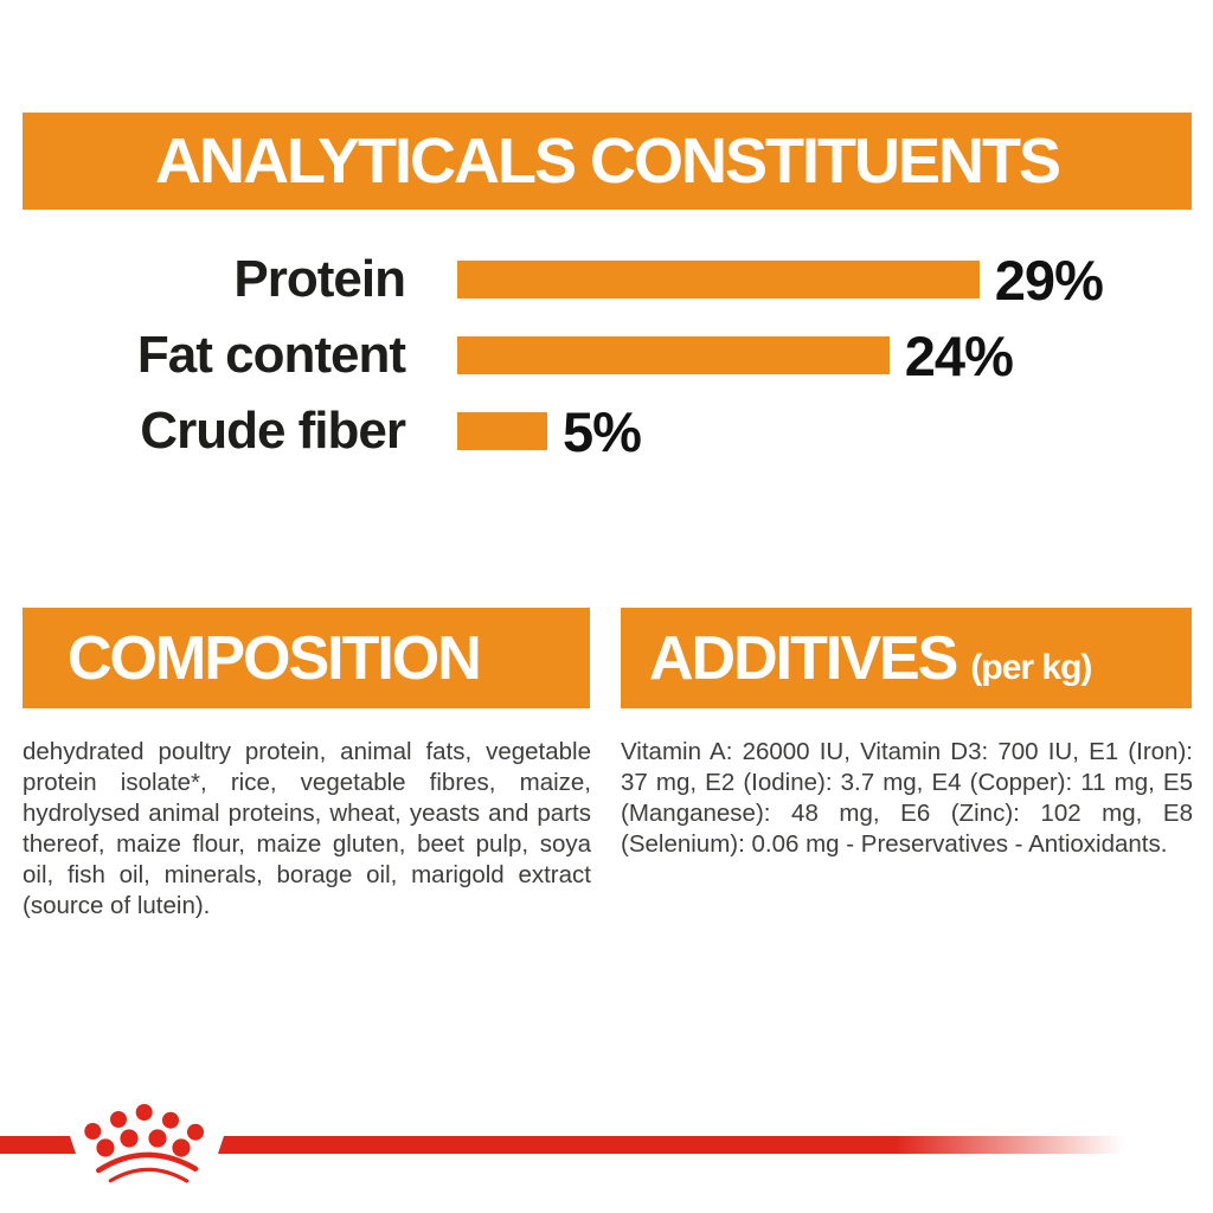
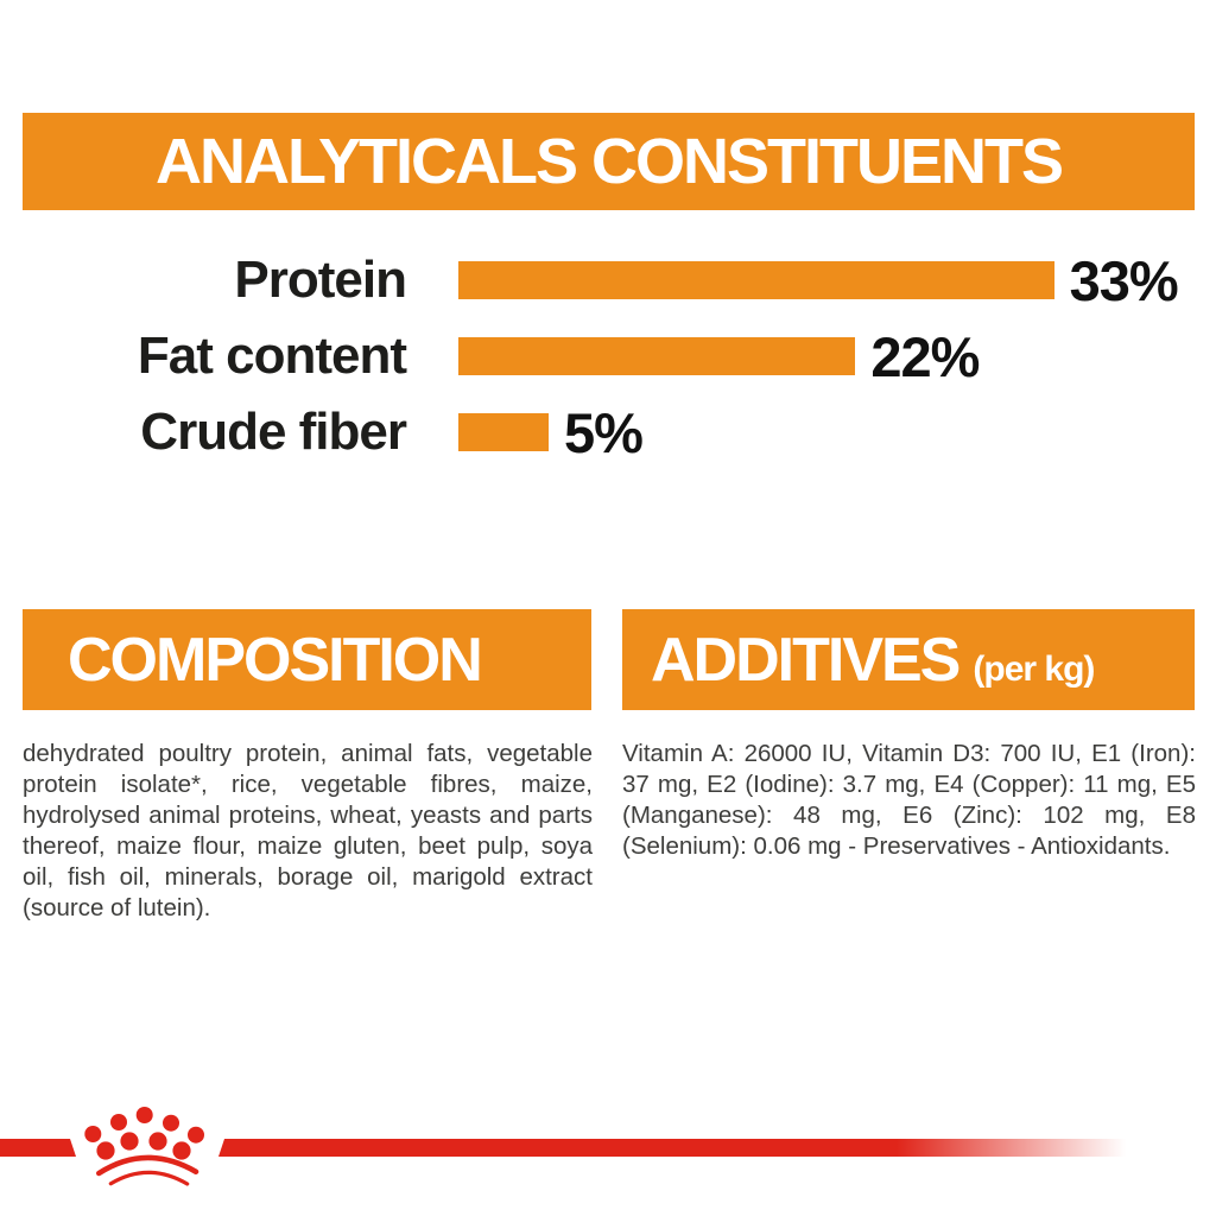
Protein: 29% -> 33%
Fat content: 24% -> 22%
